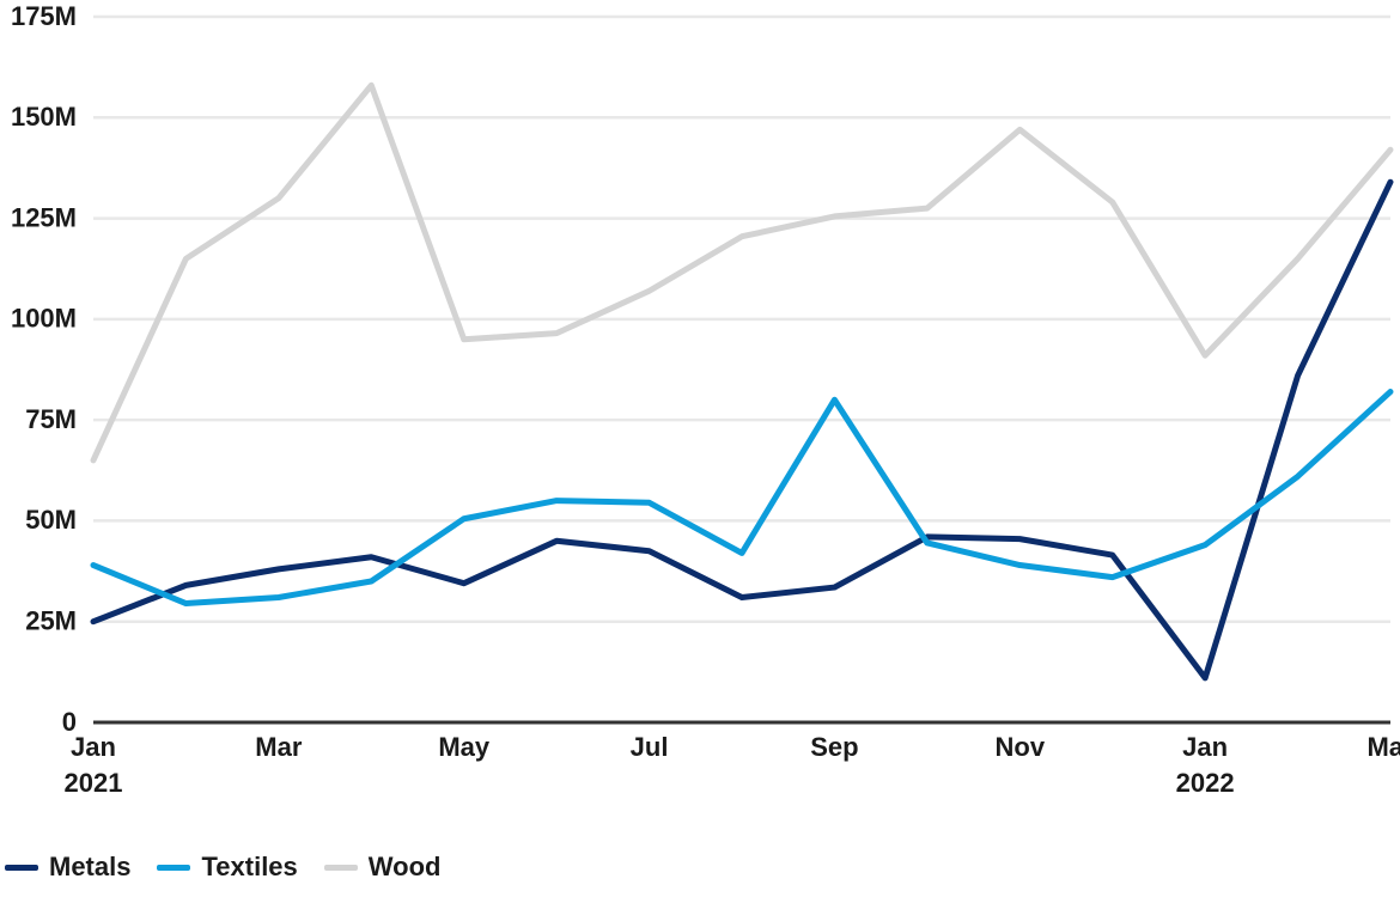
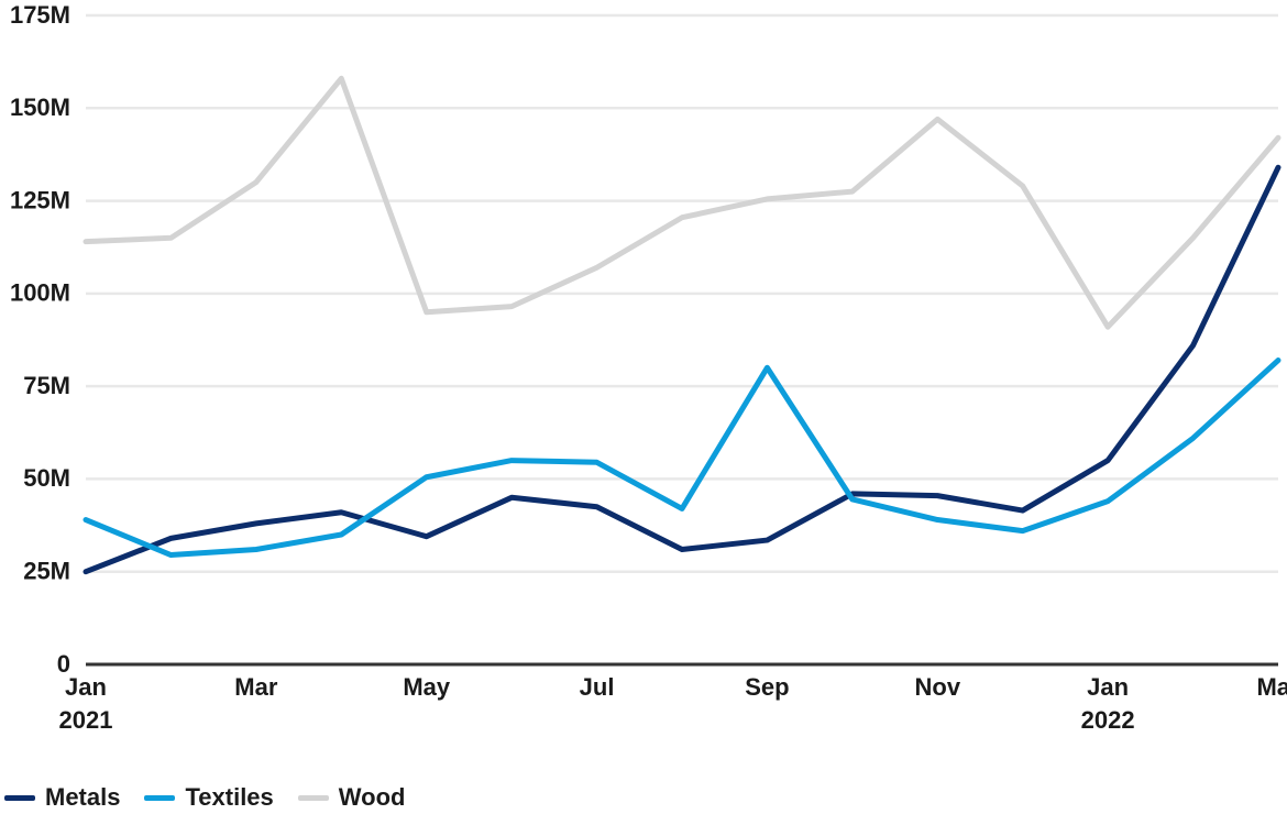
Wood/Jan 2021: 65M -> 114M
Metals/Jan 2022: 11M -> 55M
